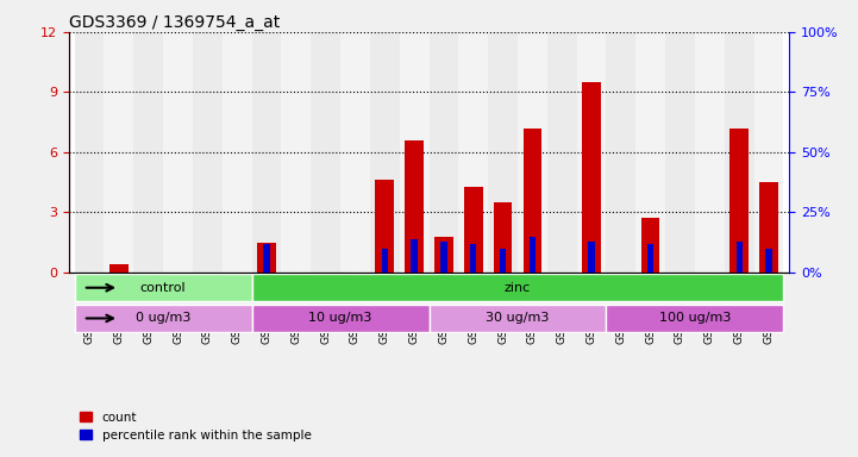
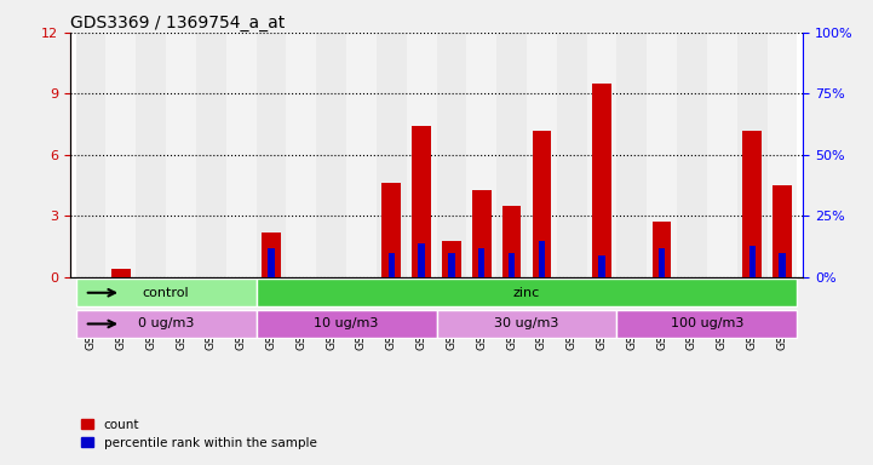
count/GSM280169: 1.5 -> 2.2
count/GSM280174: 6.6 -> 7.4
percentile rank within the sample/GSM280175: 13% -> 10%
percentile rank within the sample/GSM280180: 13% -> 9%
